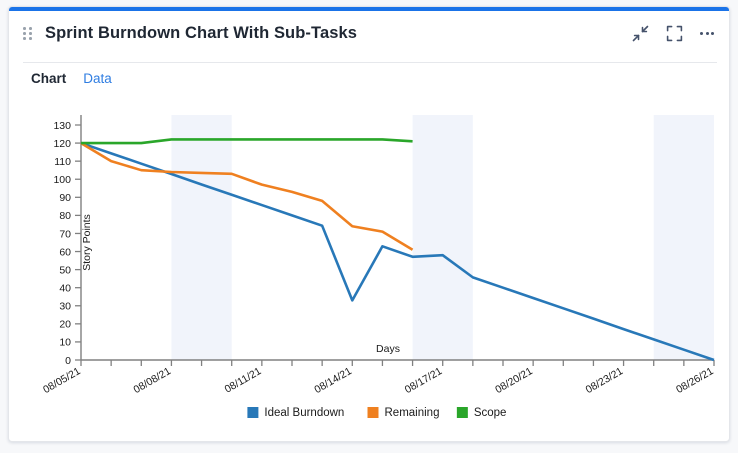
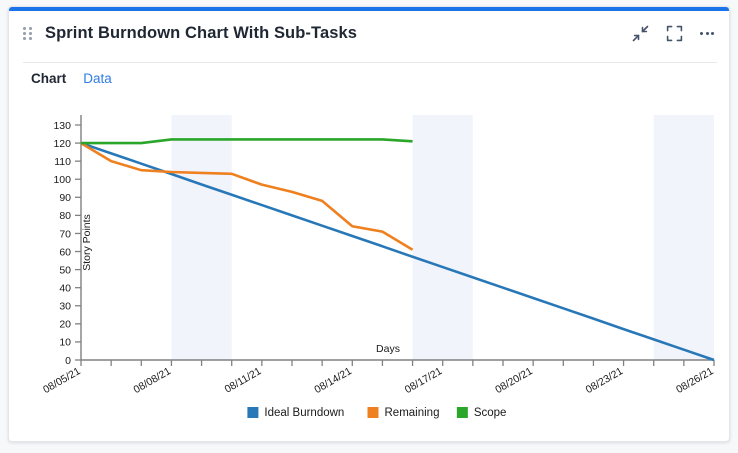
Ideal Burndown/08/14/21: 33 -> 69
Ideal Burndown/08/17/21: 58 -> 51
